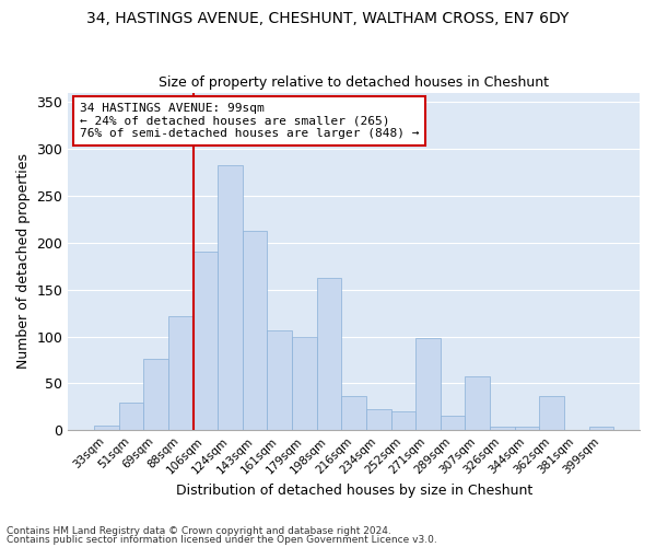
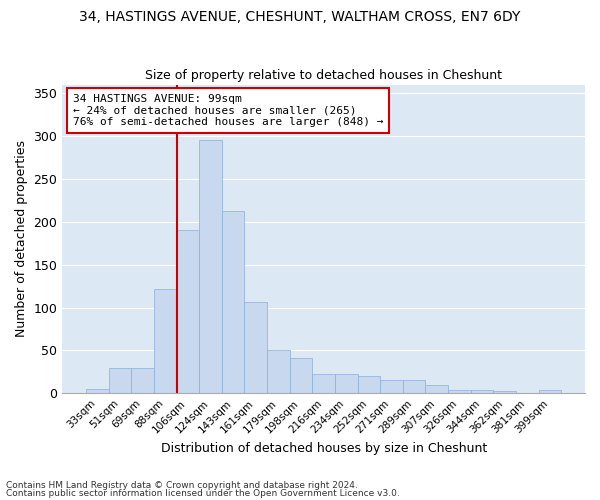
69sqm: 76 -> 29
124sqm: 282 -> 295
179sqm: 100 -> 50
198sqm: 162 -> 41
216sqm: 36 -> 23
271sqm: 98 -> 15
307sqm: 58 -> 10
362sqm: 36 -> 3
